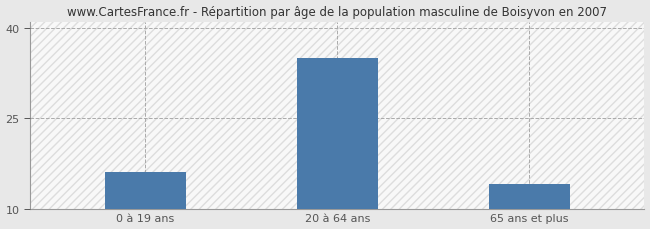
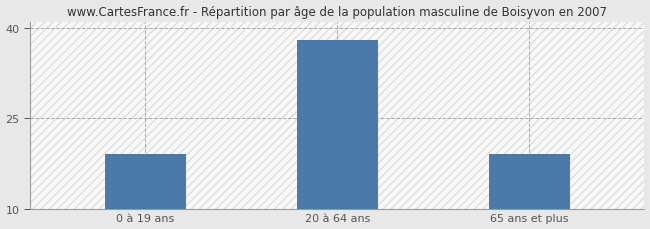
0 à 19 ans: 16 -> 19
20 à 64 ans: 35 -> 38
65 ans et plus: 14 -> 19
